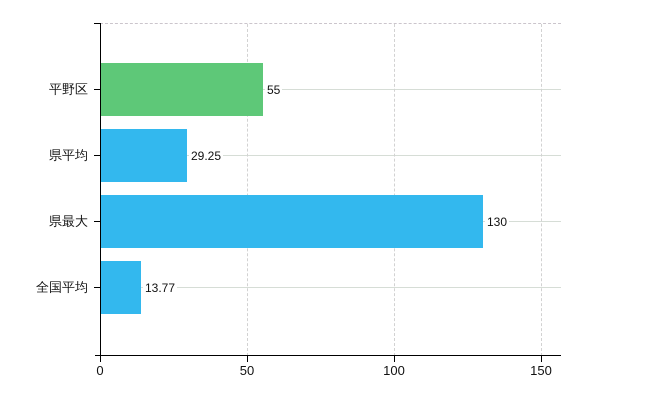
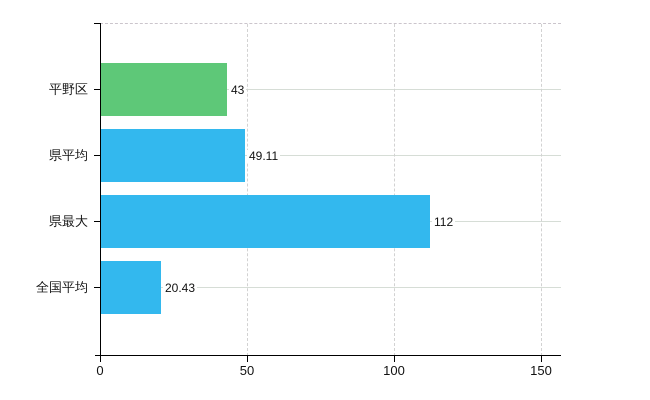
平野区: 55 -> 43
県平均: 29.25 -> 49.11
県最大: 130 -> 112
全国平均: 13.77 -> 20.43
